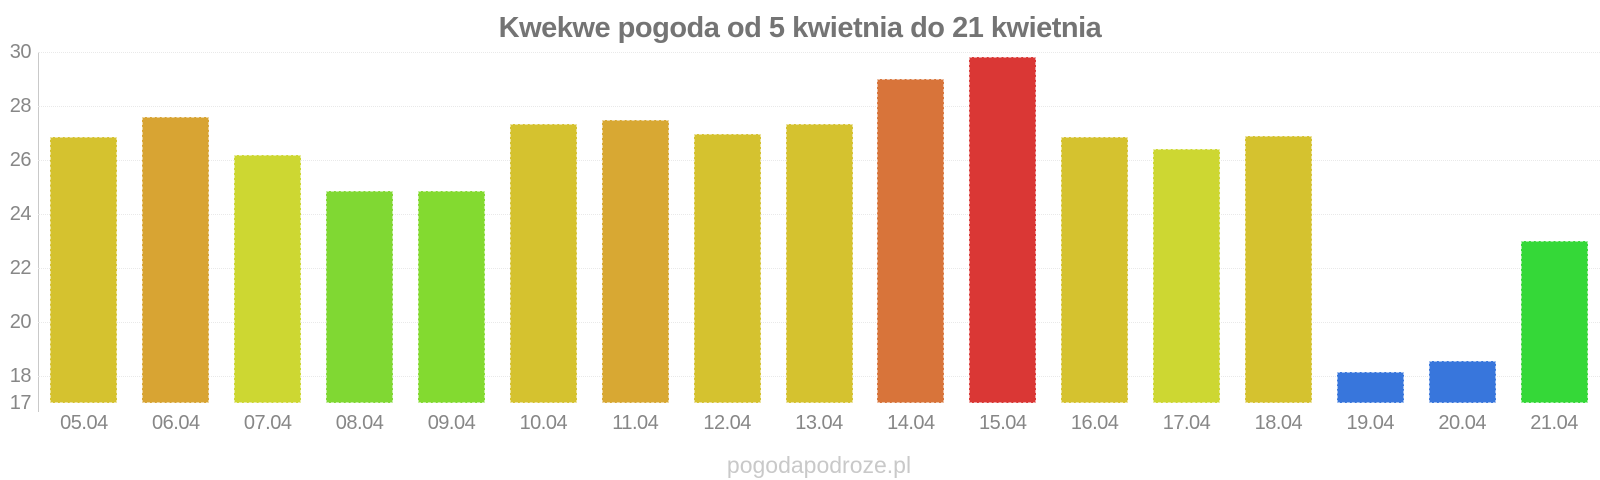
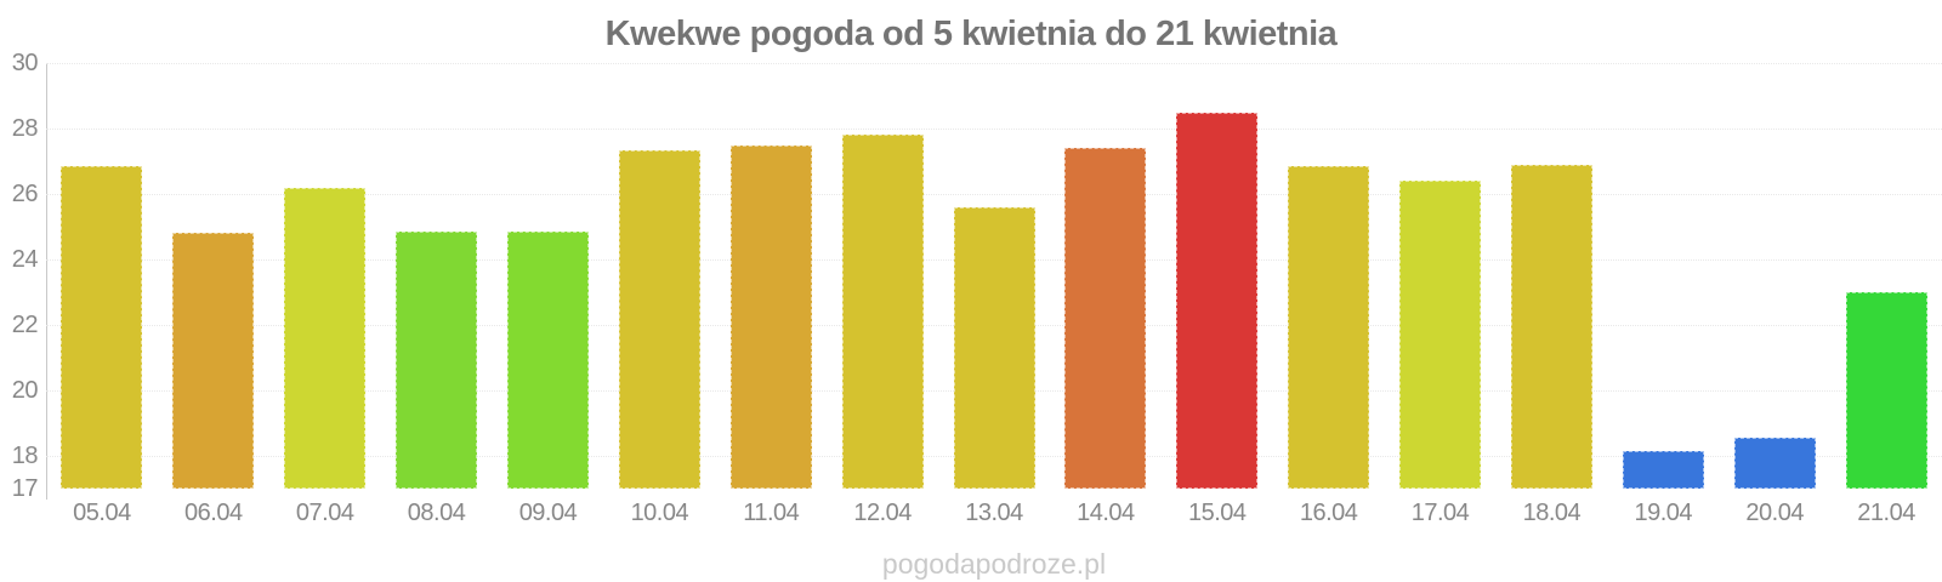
06.04: 27.6 -> 24.8
12.04: 26.9 -> 27.8
13.04: 27.4 -> 25.6
14.04: 29.0 -> 27.4
15.04: 29.8 -> 28.5
